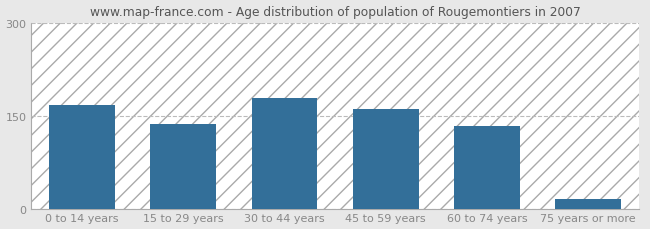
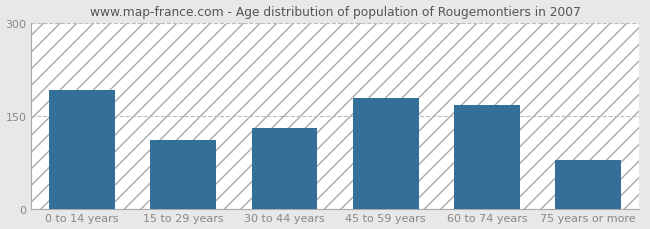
0 to 14 years: 167 -> 192
15 to 29 years: 137 -> 110
30 to 44 years: 178 -> 130
45 to 59 years: 161 -> 178
60 to 74 years: 133 -> 168
75 years or more: 15 -> 78
